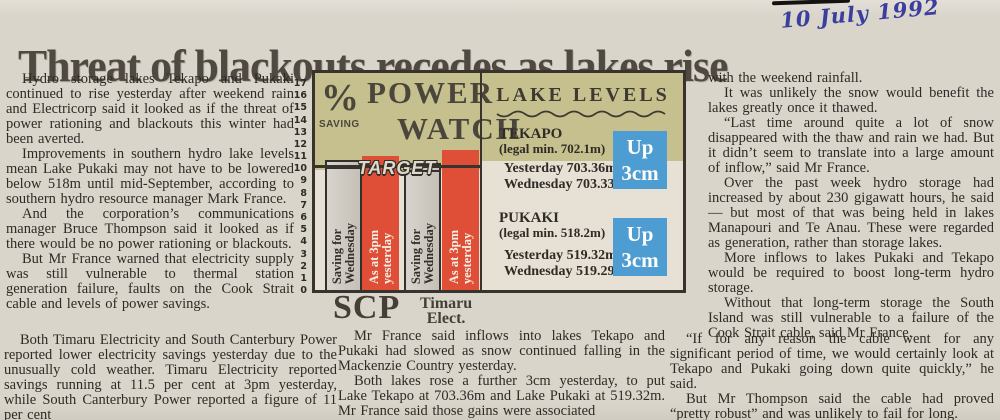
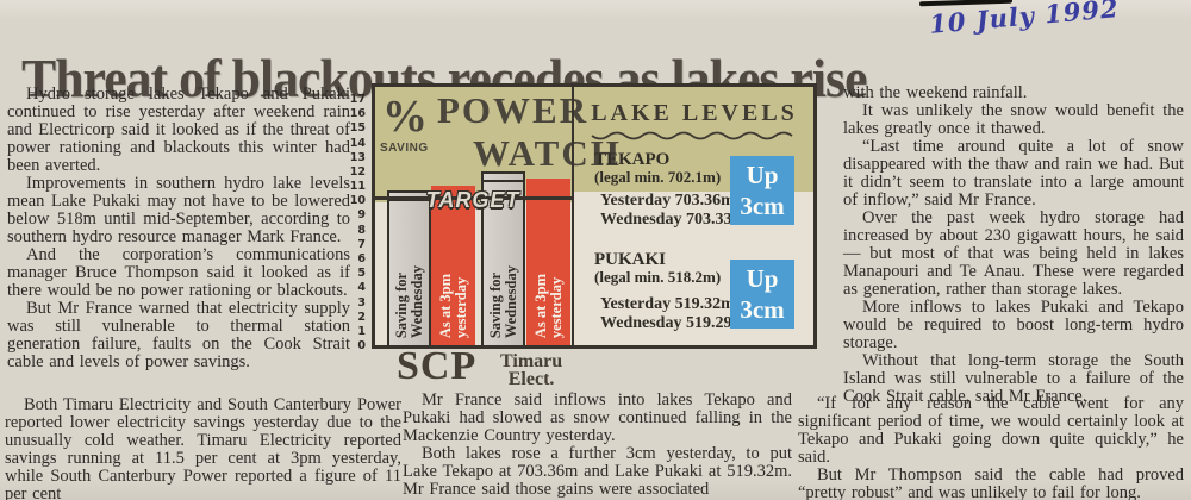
Saving for Wednesday/Timaru Elect.: 10.4 -> 12.0
